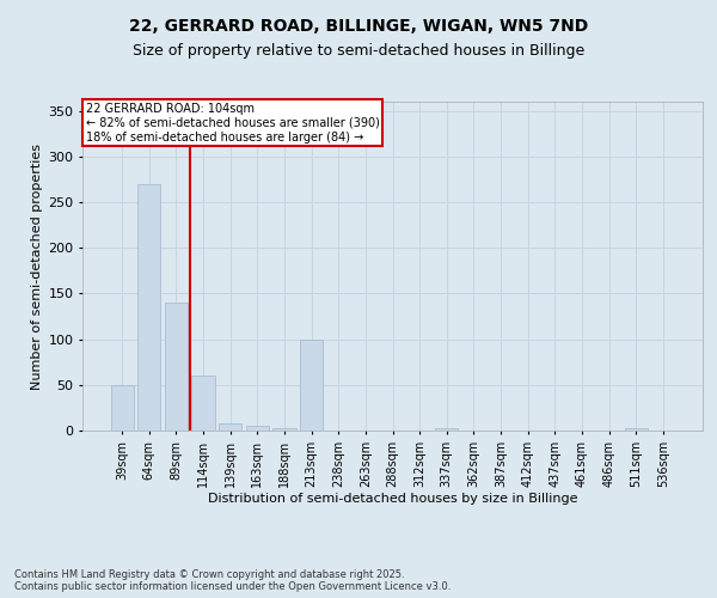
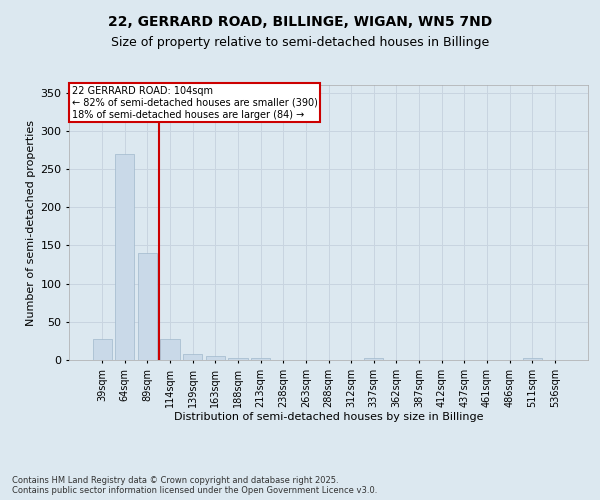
39sqm: 50 -> 27
114sqm: 60 -> 27
213sqm: 100 -> 2
